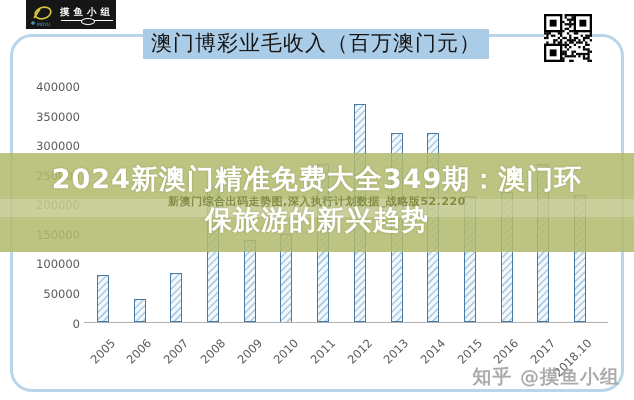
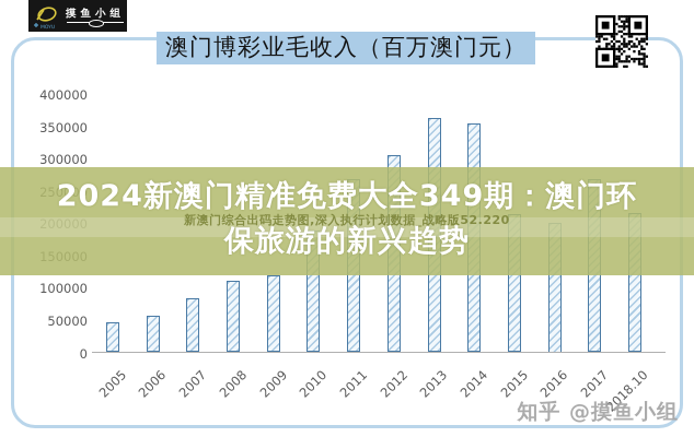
2005: 80000 -> 50000
2006: 40000 -> 60000
2008: 230000 -> 110000
2009: 140000 -> 120000
2010: 150000 -> 190000
2012: 370000 -> 300000
2013: 320000 -> 360000
2014: 320000 -> 350000
2016: 220000 -> 200000
